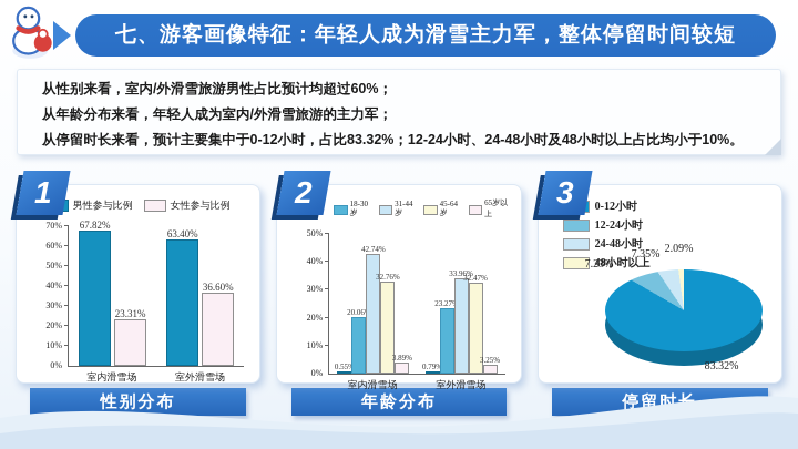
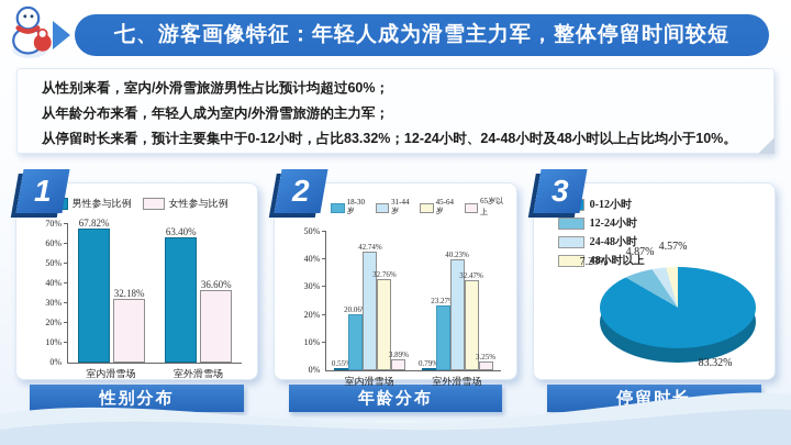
性别分布/女性参与比例/室内滑雪场: 23.31% -> 32.18%
年龄分布/31-44岁/室外滑雪场: 33.96% -> 40.23%
停留时长/24-48小时: 7.35% -> 4.87%
停留时长/48小时以上: 2.09% -> 4.57%
